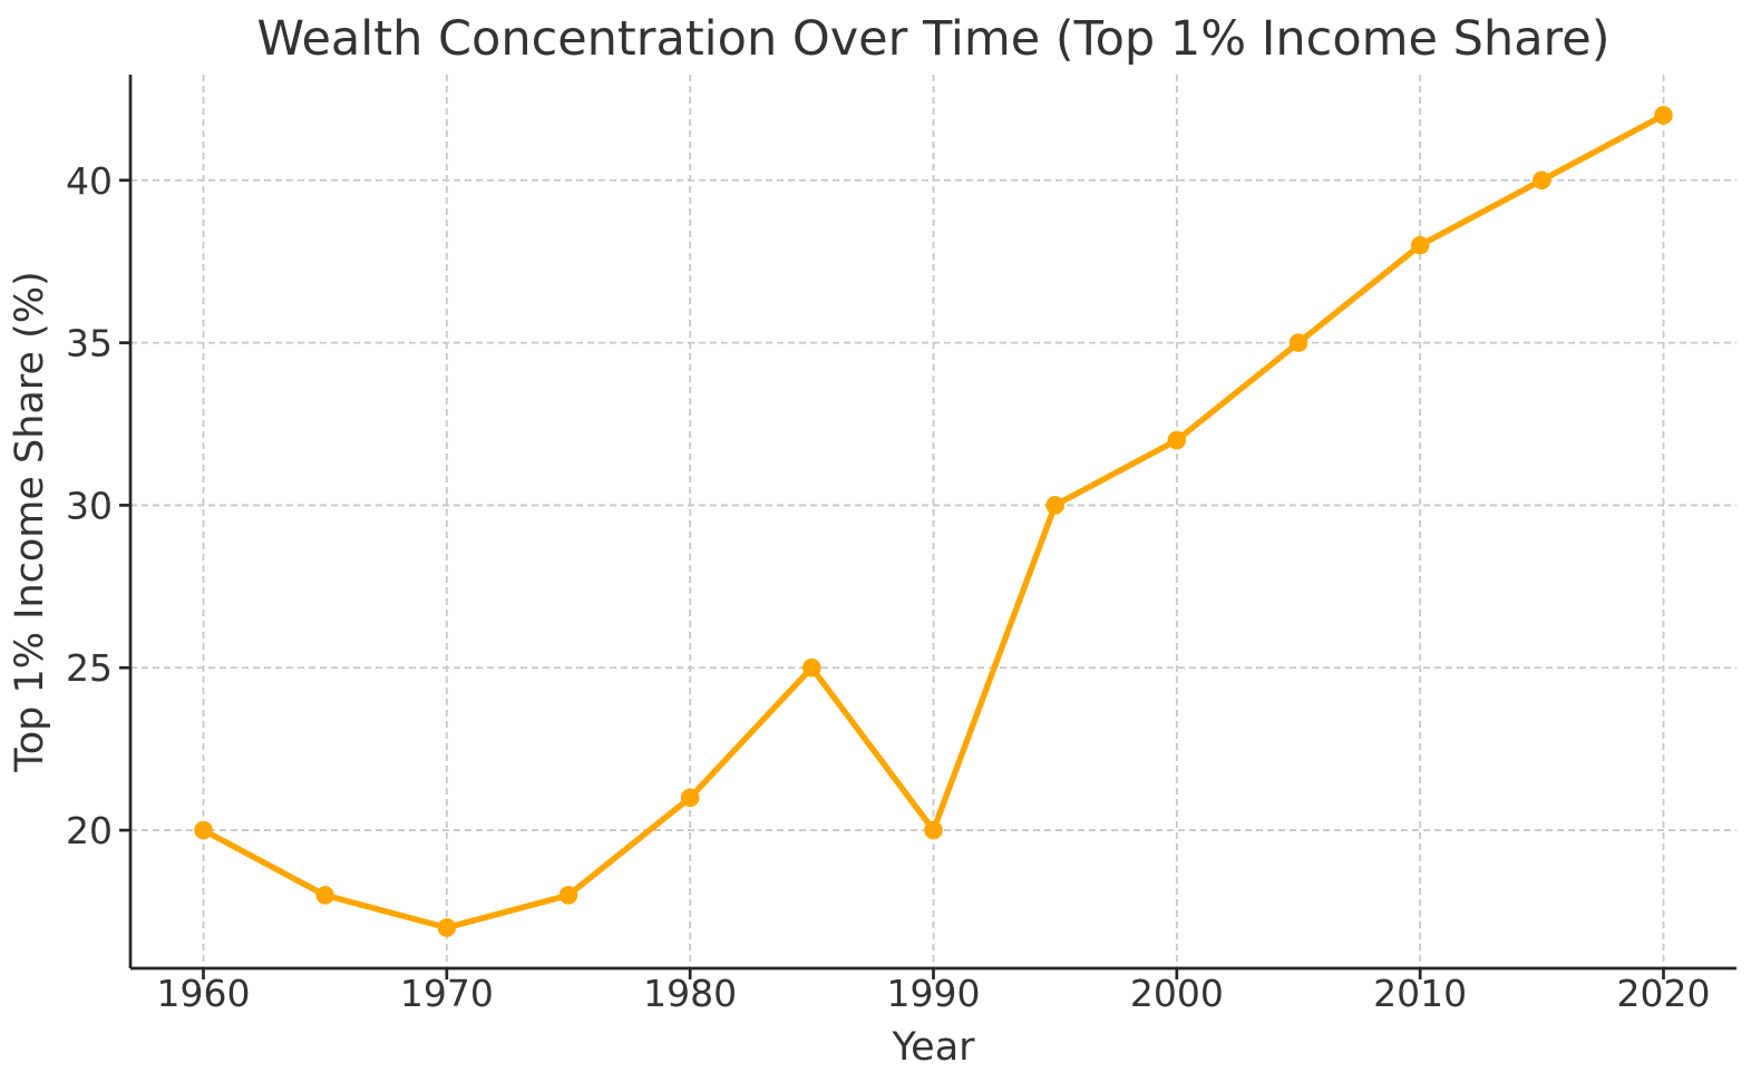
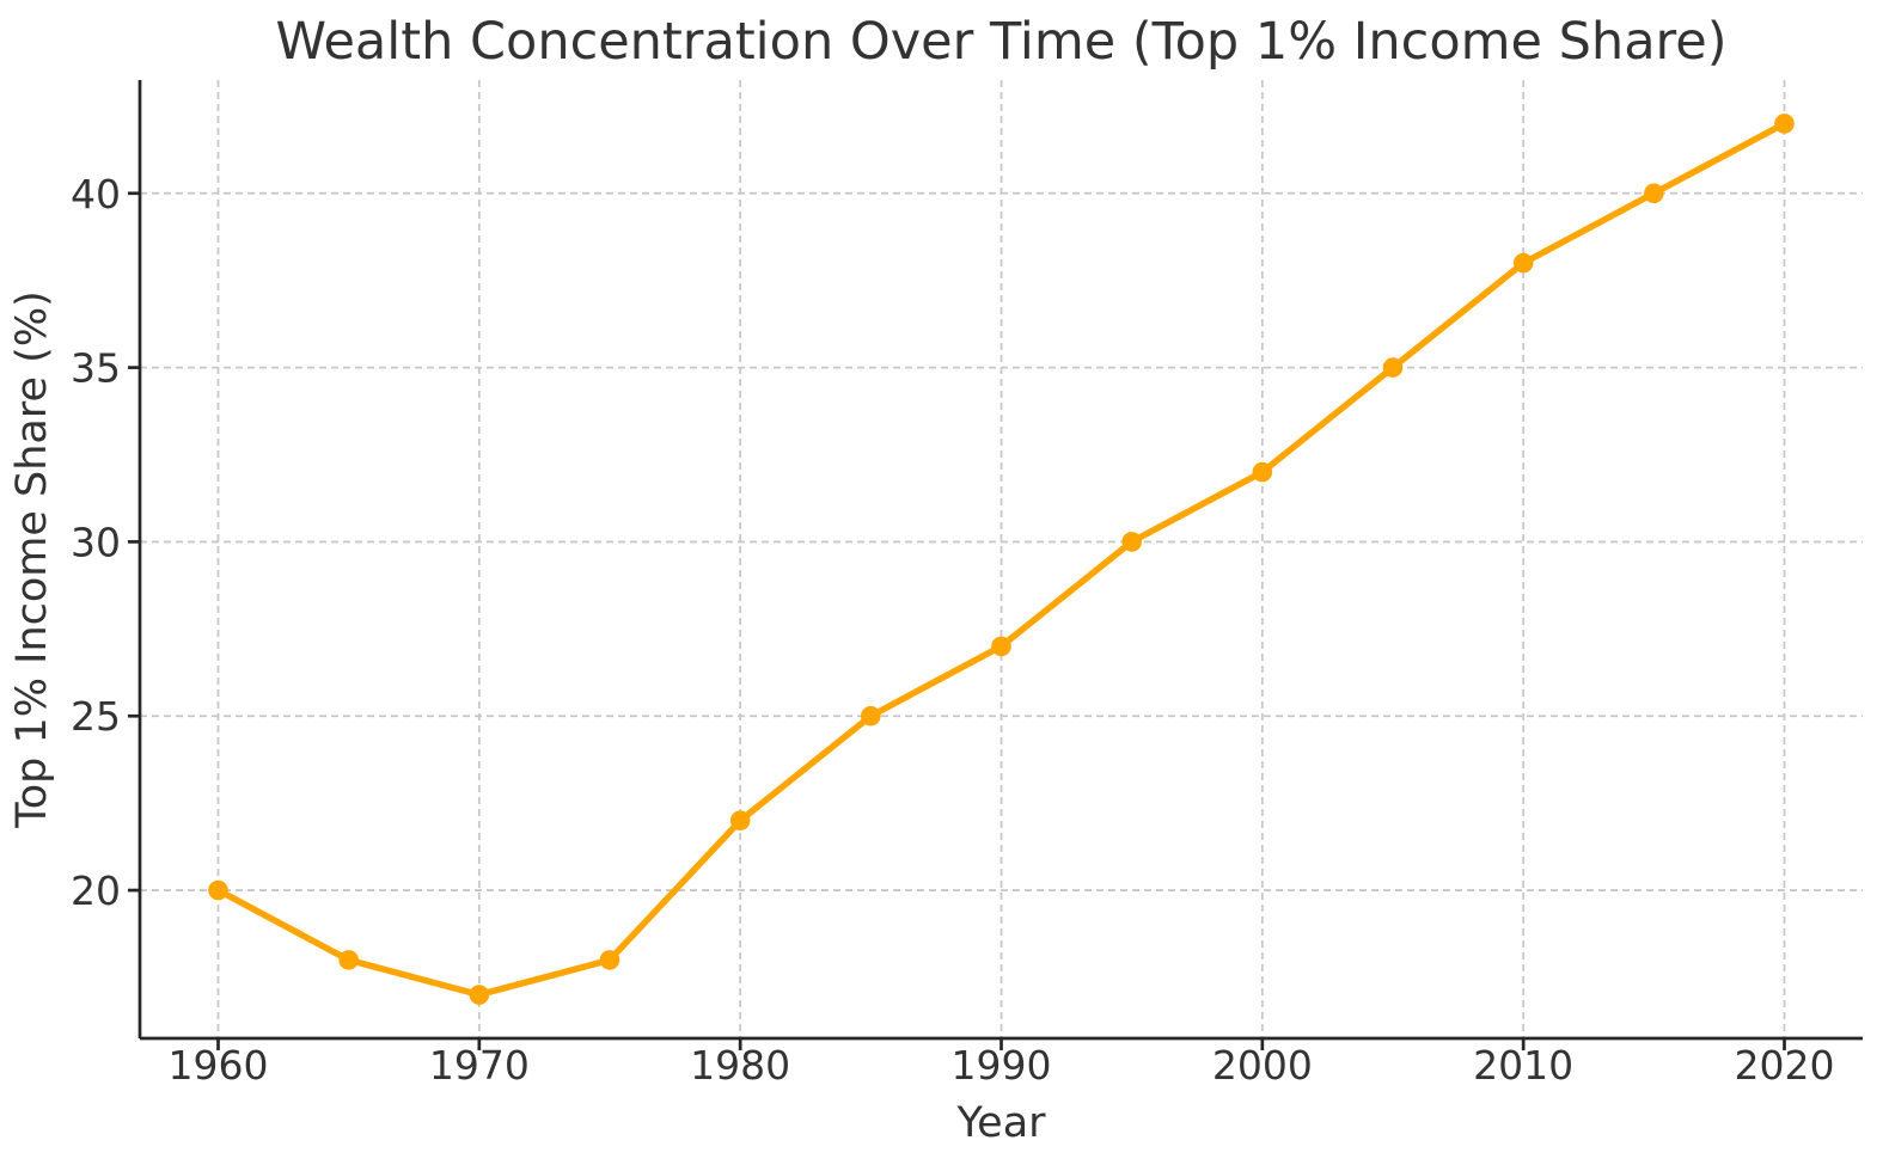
1980: 21 -> 22
1990: 20 -> 27
